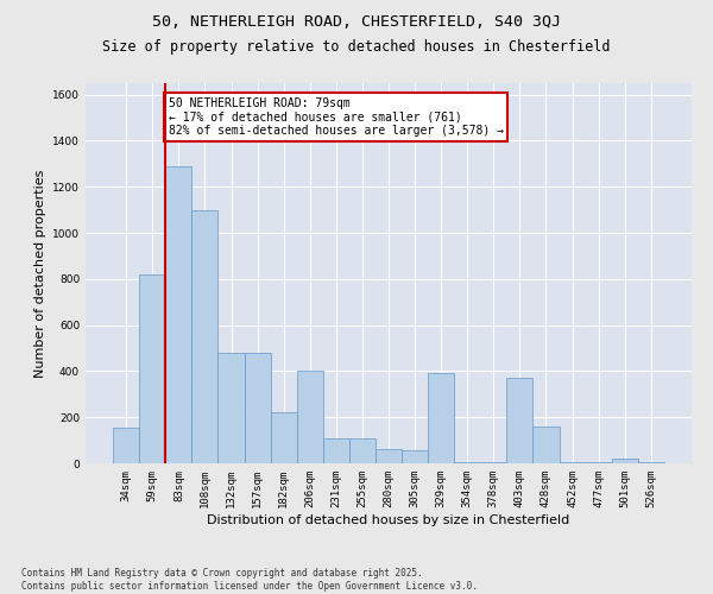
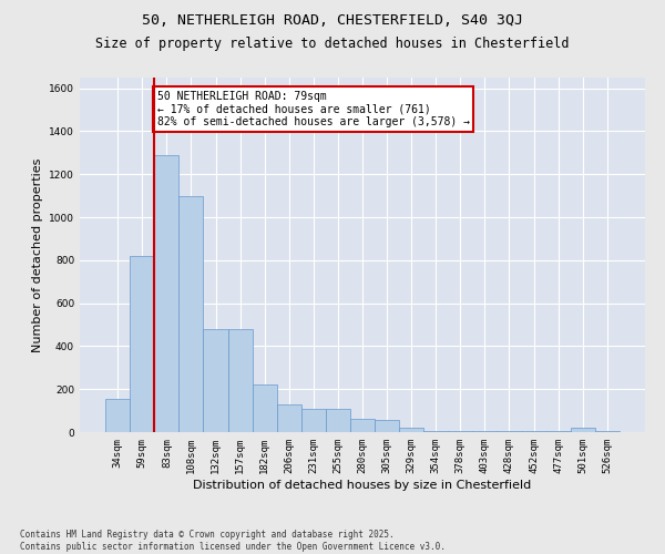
206sqm: 400 -> 130
329sqm: 390 -> 20
403sqm: 370 -> 0
428sqm: 160 -> 0
